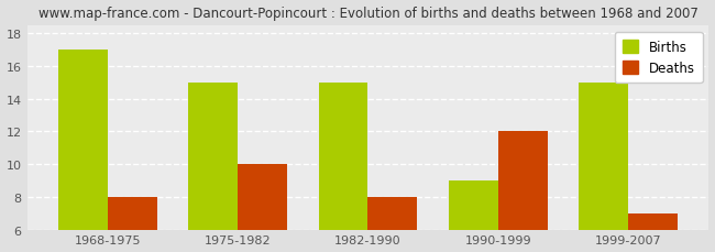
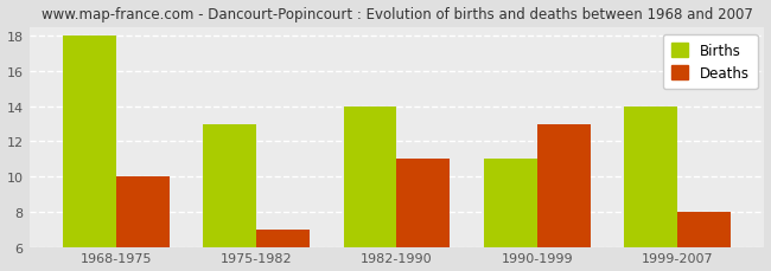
Births/1968-1975: 17 -> 18
Deaths/1968-1975: 8 -> 10
Births/1975-1982: 15 -> 13
Deaths/1975-1982: 10 -> 7
Births/1982-1990: 15 -> 14
Deaths/1982-1990: 8 -> 11
Births/1990-1999: 9 -> 11
Deaths/1990-1999: 12 -> 13
Births/1999-2007: 15 -> 14
Deaths/1999-2007: 7 -> 8
